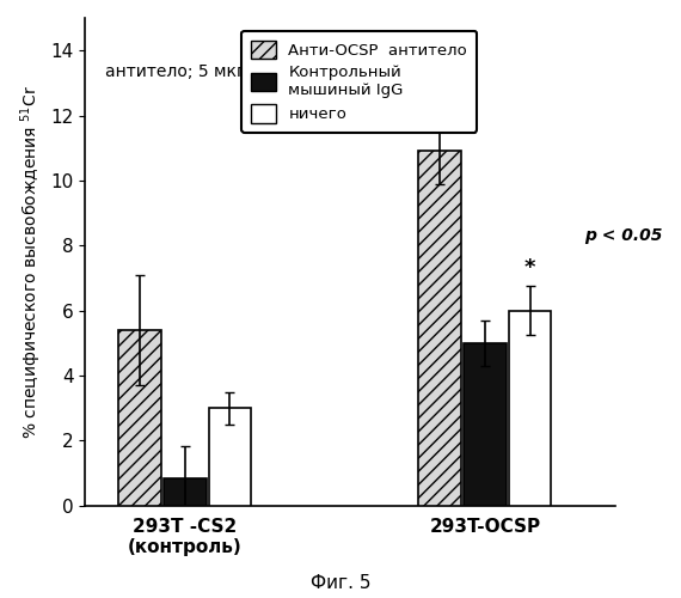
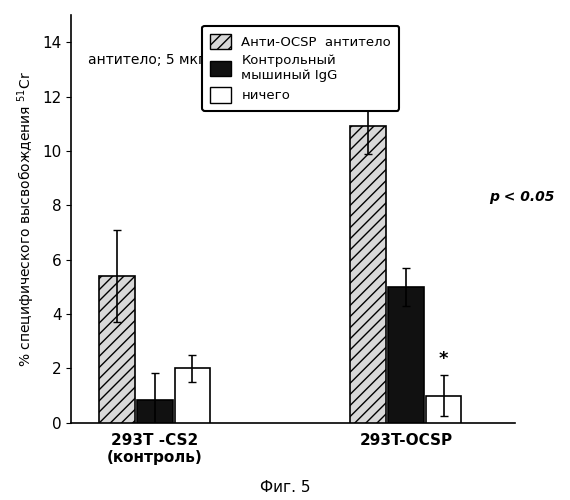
ничего/293T -CS2 (контроль): 3 -> 2
ничего/293T-OCSP: 6 -> 1
